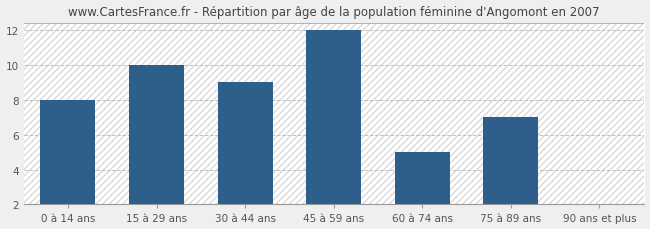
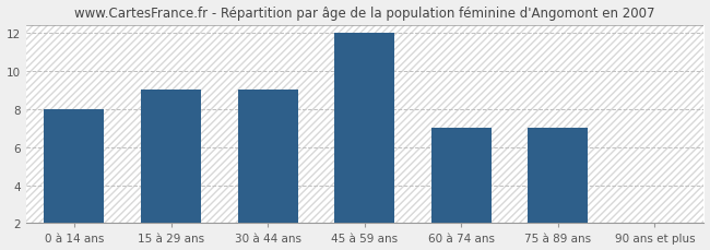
15 à 29 ans: 10 -> 9
60 à 74 ans: 5 -> 7
